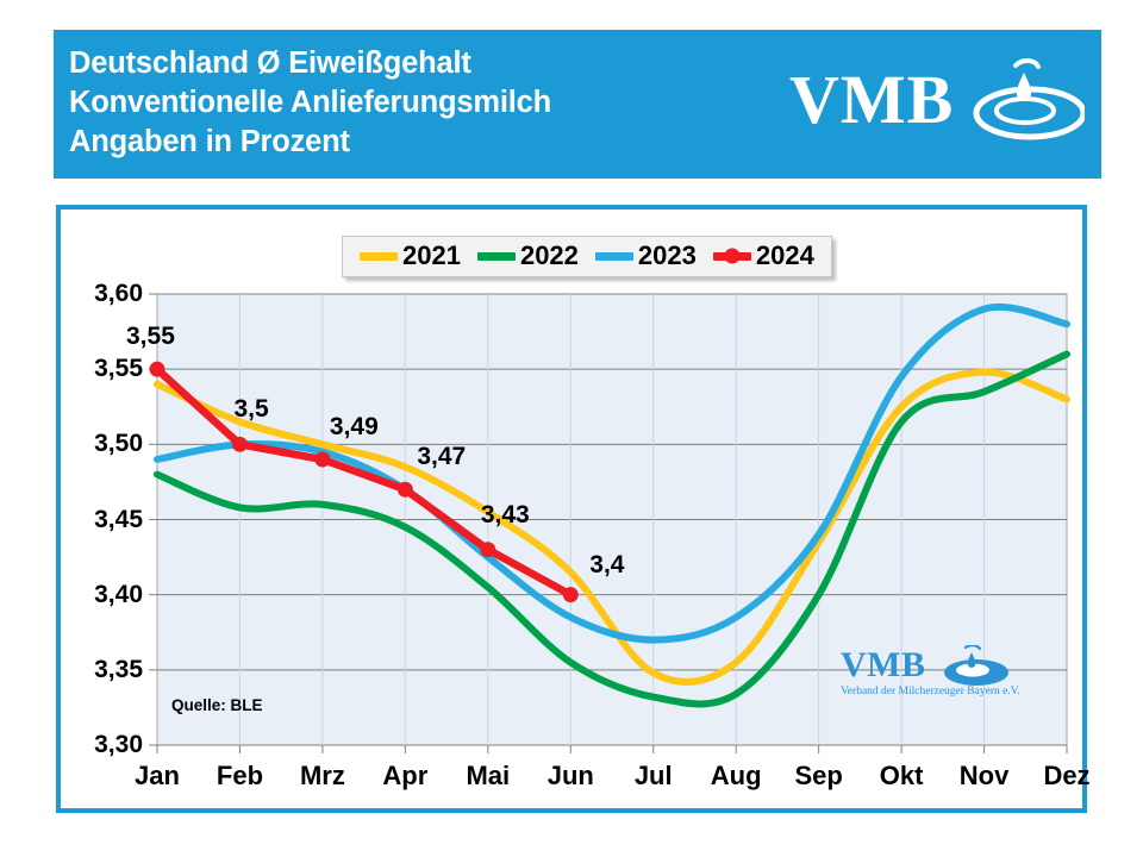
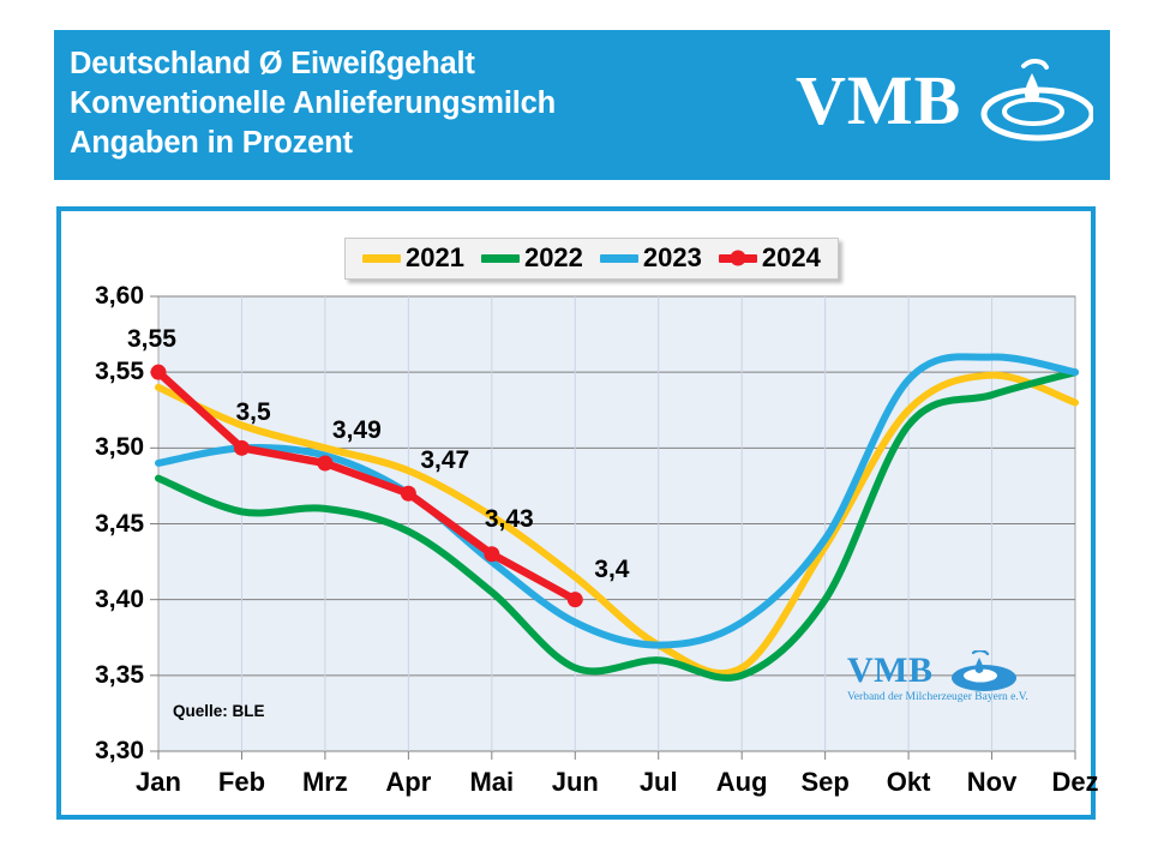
2021/Jul: 3,35 -> 3,37
2022/Jul: 3,33 -> 3,36
2022/Aug: 3,33 -> 3,35
2023/Nov: 3,59 -> 3,56
2022/Dez: 3,56 -> 3,55
2023/Dez: 3,58 -> 3,55
